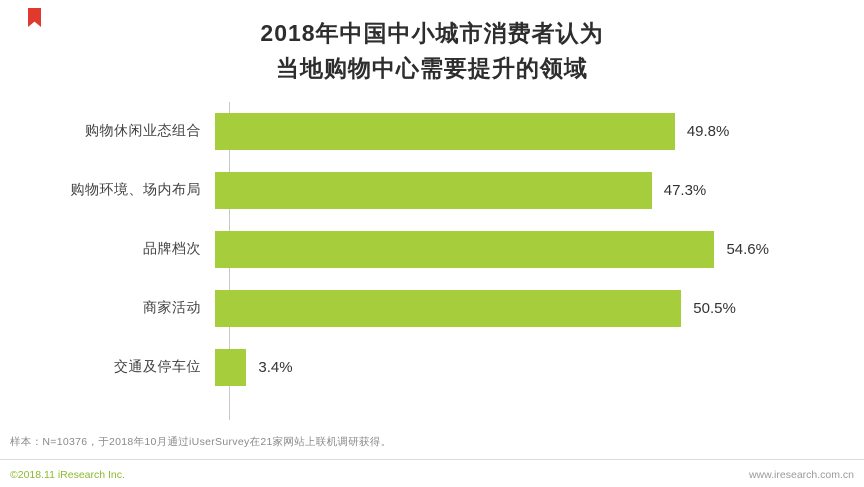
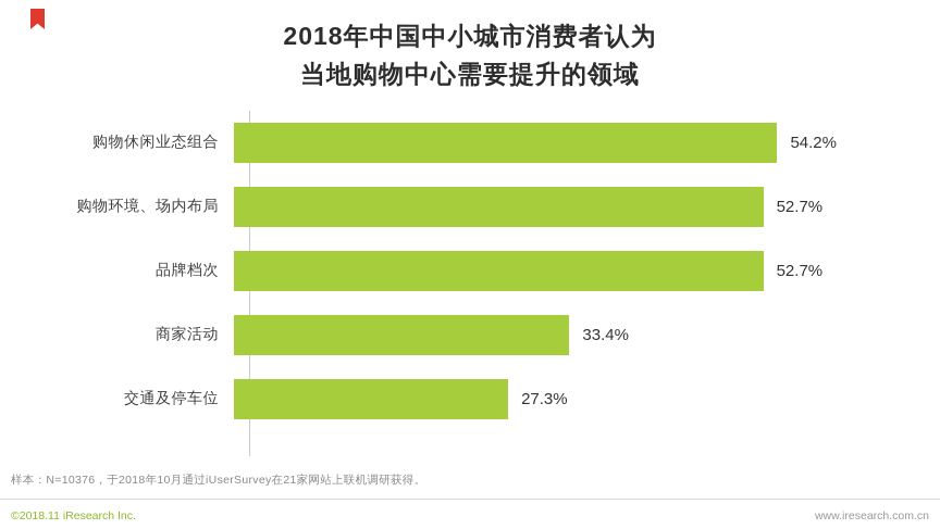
购物休闲业态组合: 49.8% -> 54.2%
购物环境、场内布局: 47.3% -> 52.7%
品牌档次: 54.6% -> 52.7%
商家活动: 50.5% -> 33.4%
交通及停车位: 3.4% -> 27.3%
